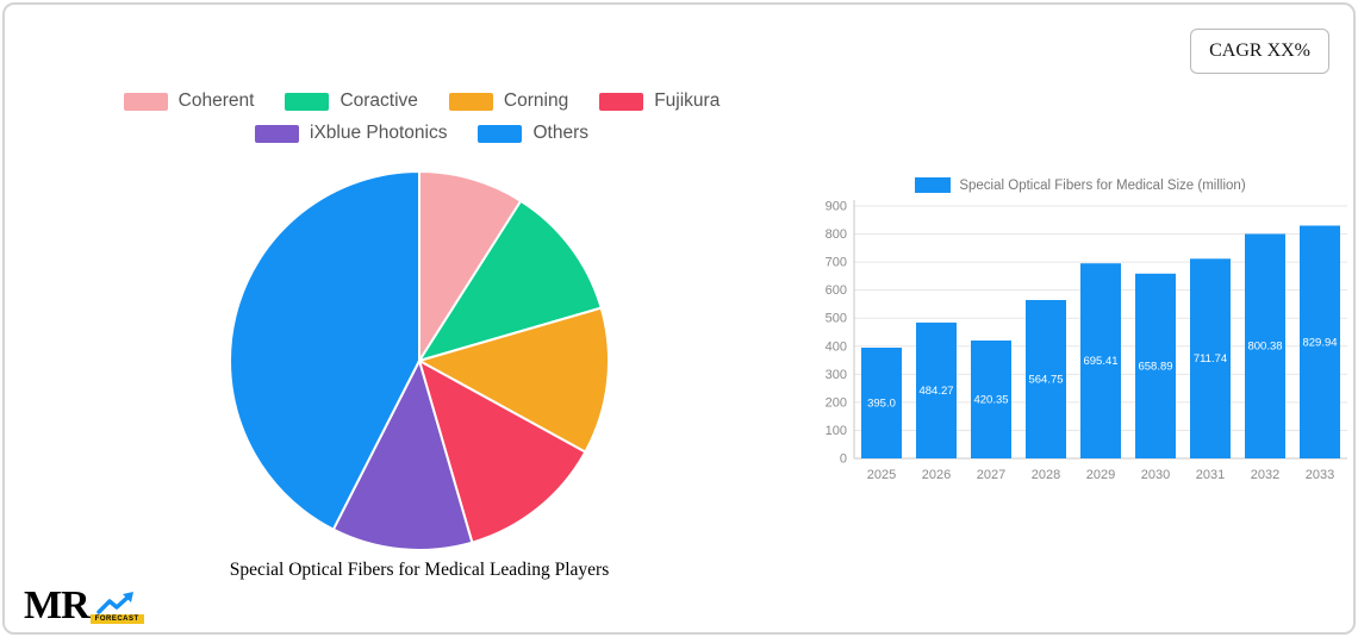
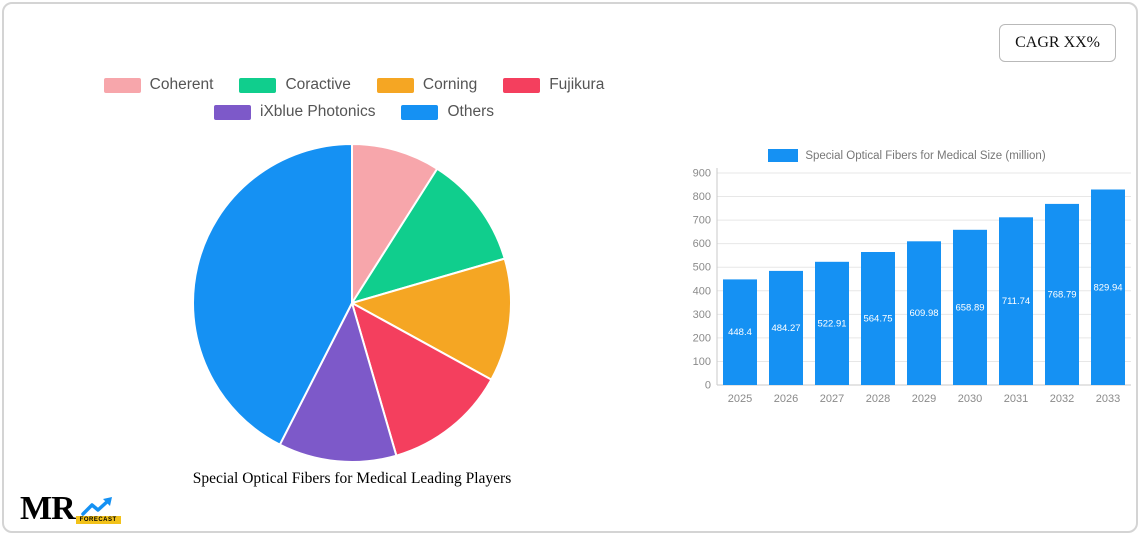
Special Optical Fibers for Medical Size (million)/2025: 395.0 -> 448.4
Special Optical Fibers for Medical Size (million)/2027: 420.35 -> 522.91
Special Optical Fibers for Medical Size (million)/2029: 695.41 -> 609.98
Special Optical Fibers for Medical Size (million)/2032: 800.38 -> 768.79
